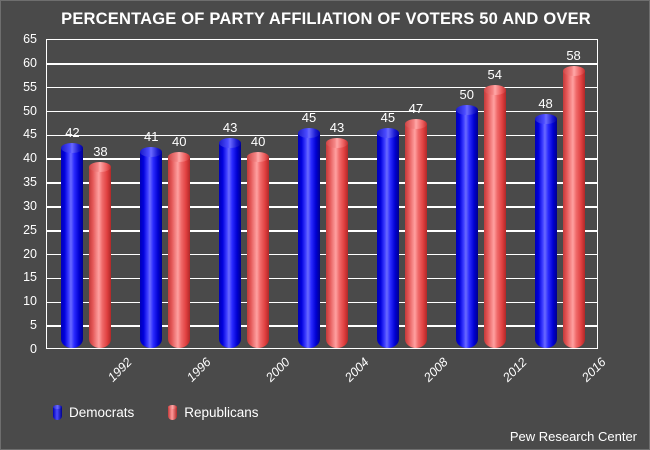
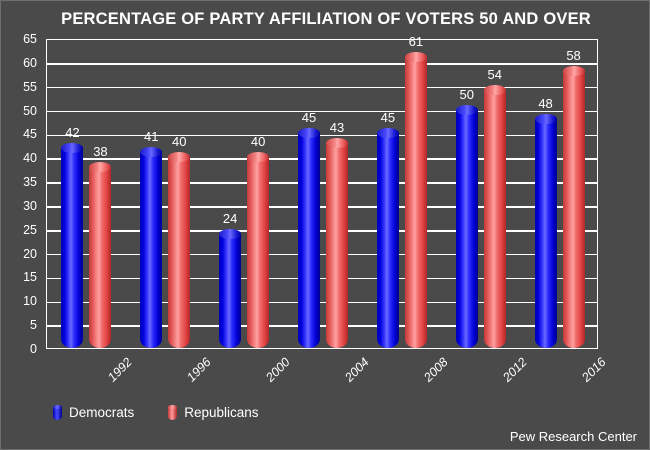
Democrats/2000: 43 -> 24
Republicans/2008: 47 -> 61
